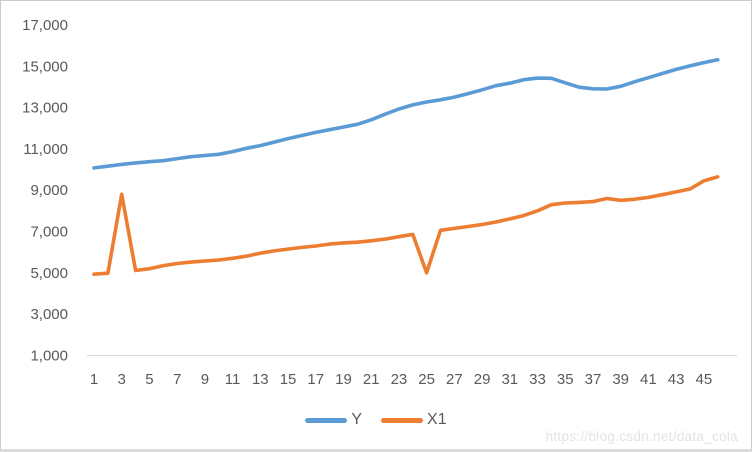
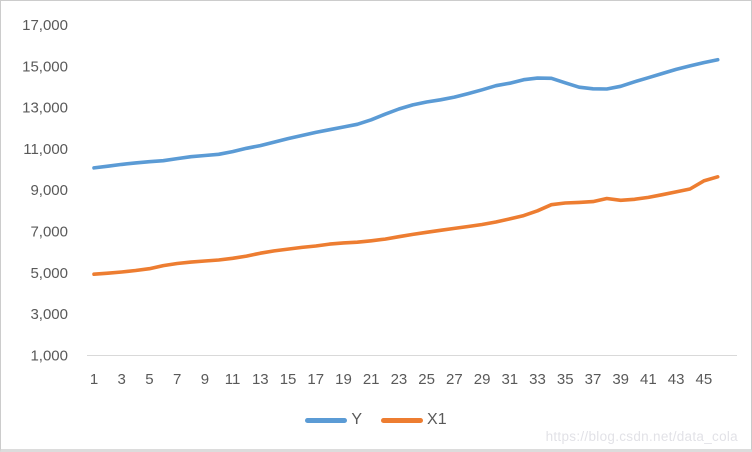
X1/3: 8800 -> 5000
X1/25: 5000 -> 7000
